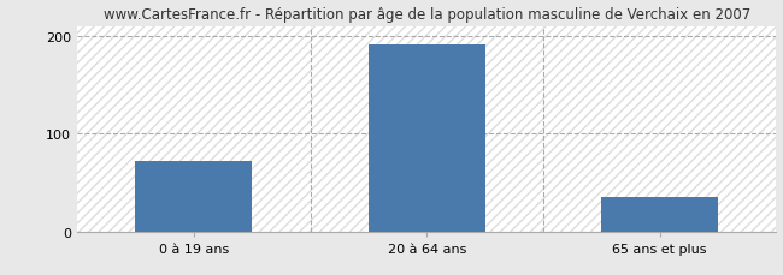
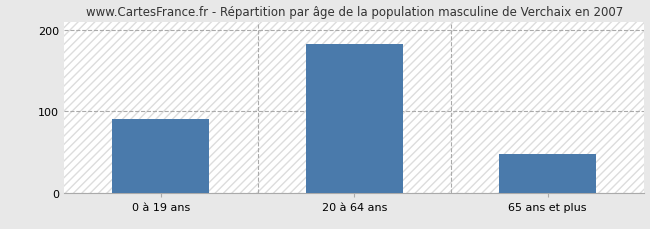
0 à 19 ans: 72 -> 90
20 à 64 ans: 191 -> 182
65 ans et plus: 35 -> 48
